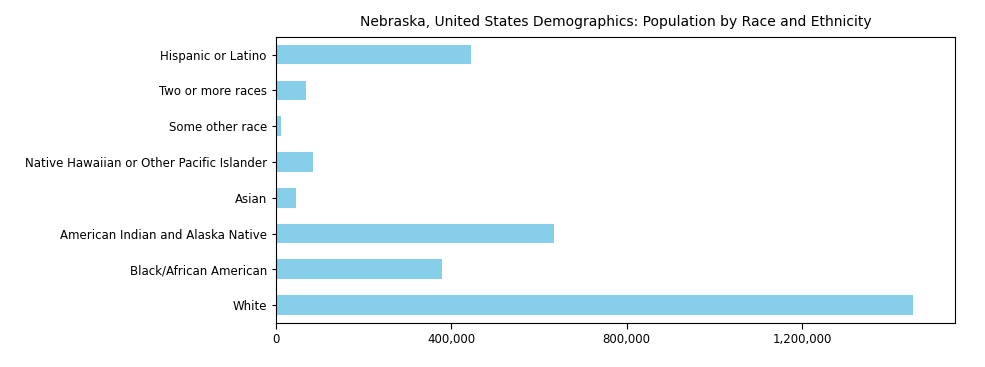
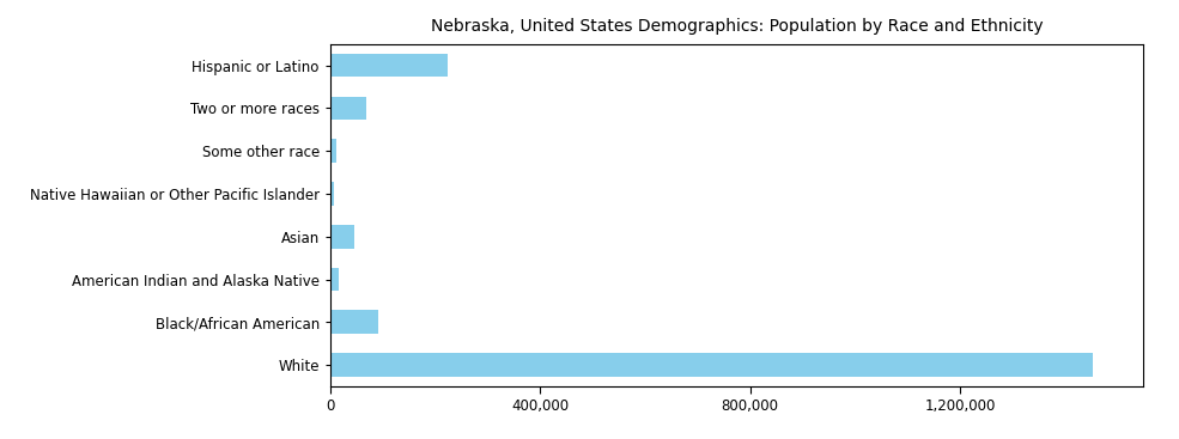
Hispanic or Latino: 445,000 -> 224,000
Native Hawaiian or Other Pacific Islander: 85,000 -> 7,000
American Indian and Alaska Native: 635,000 -> 17,000
Black/African American: 380,000 -> 92,000
